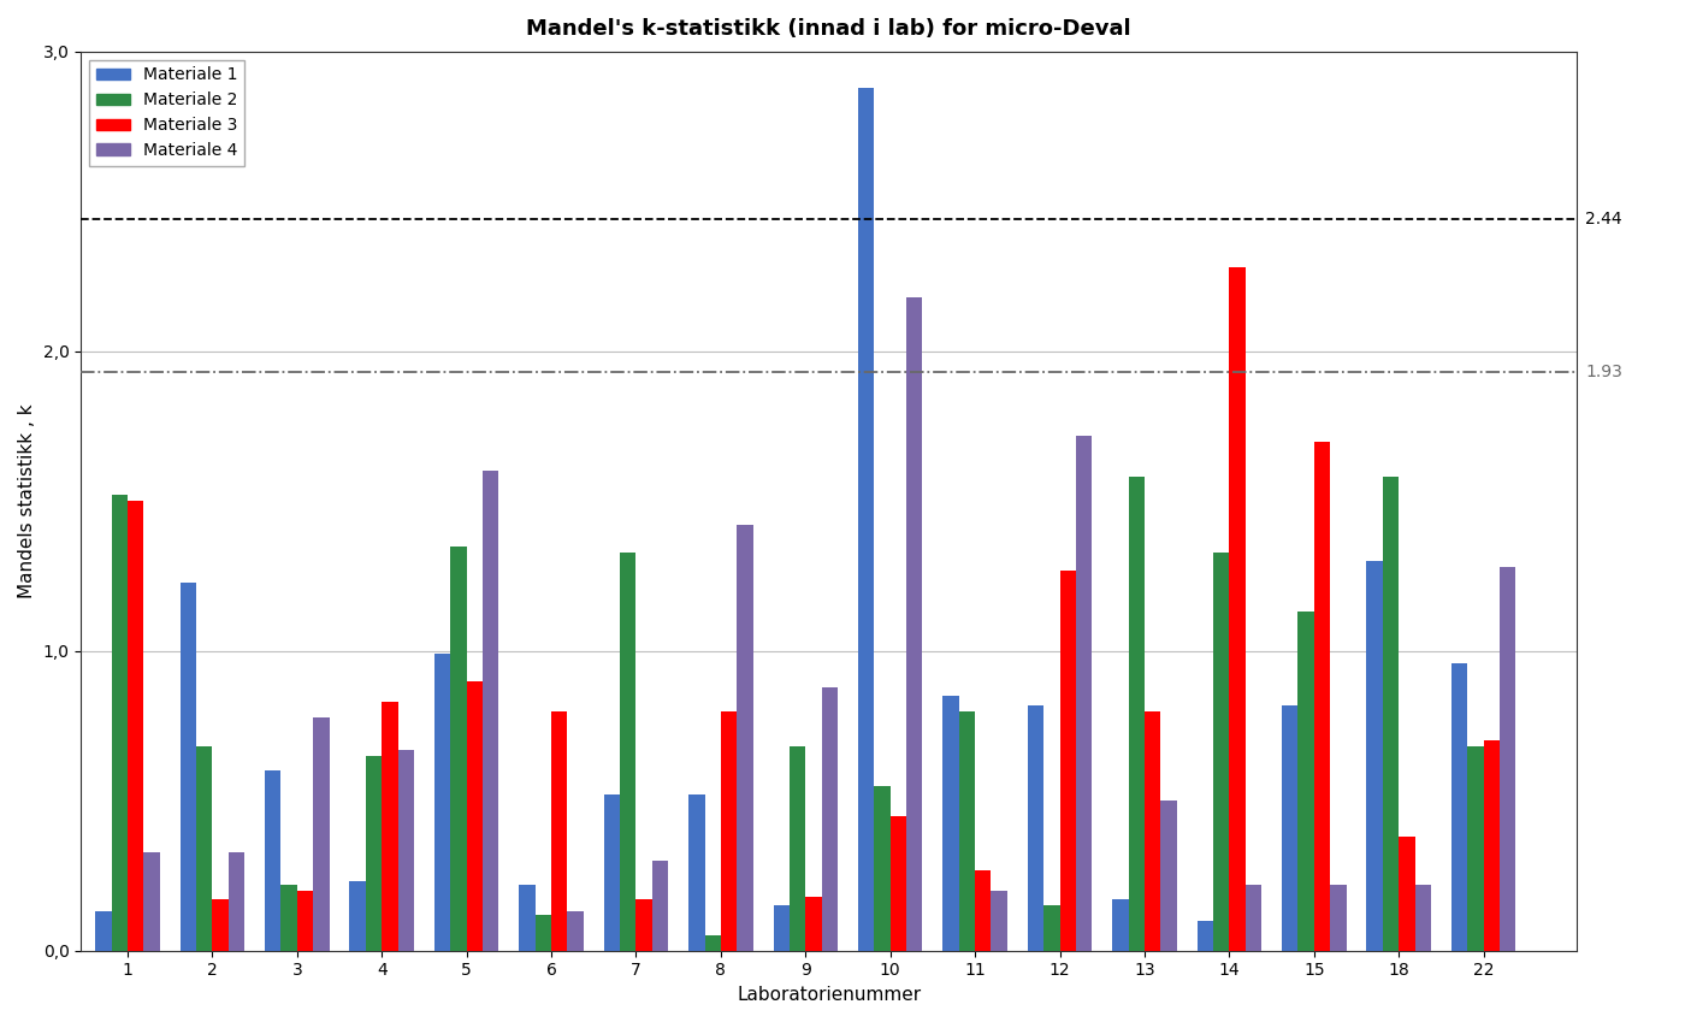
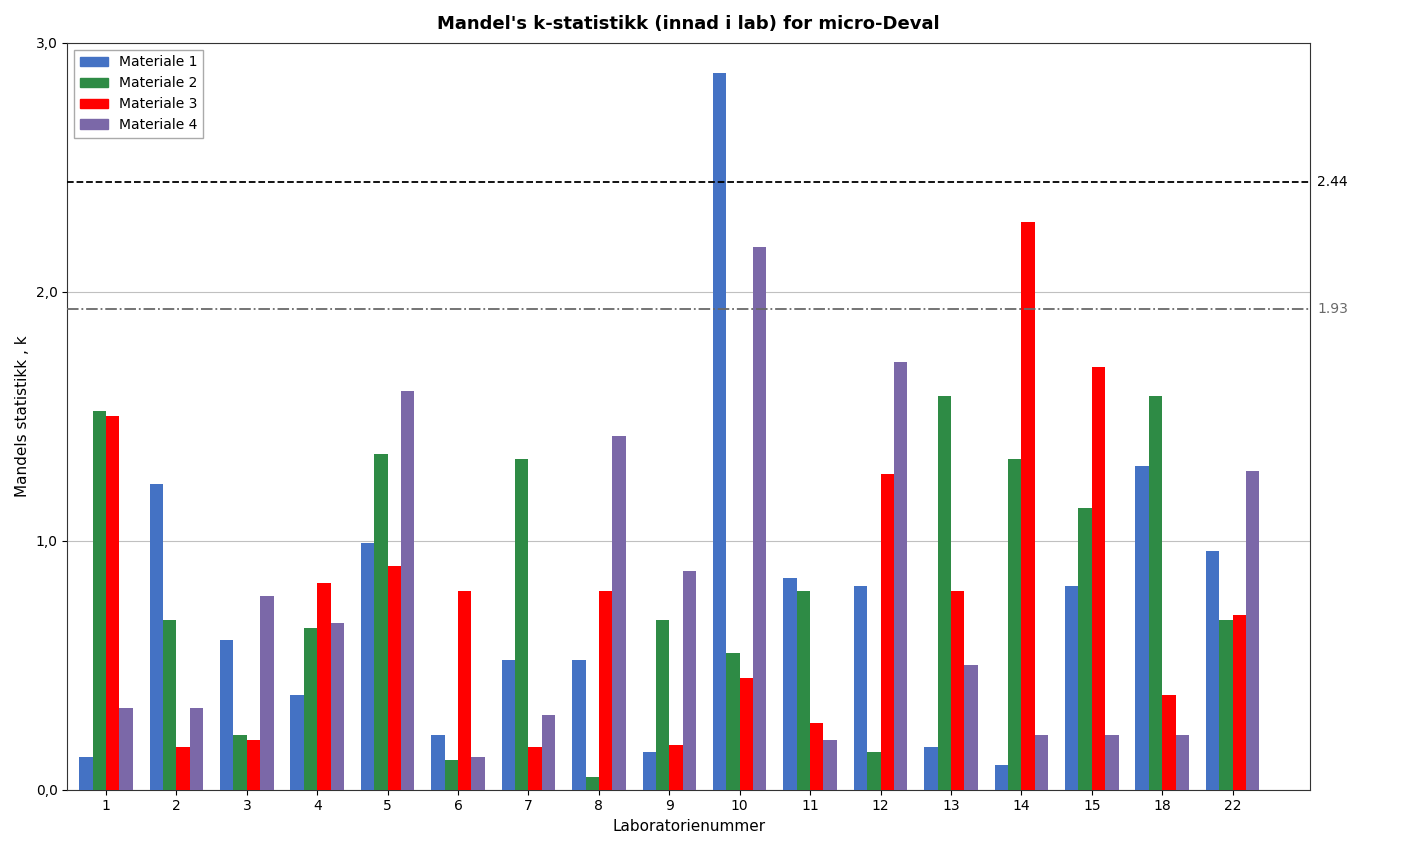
Materiale 1/4: 0,23 -> 0,38
